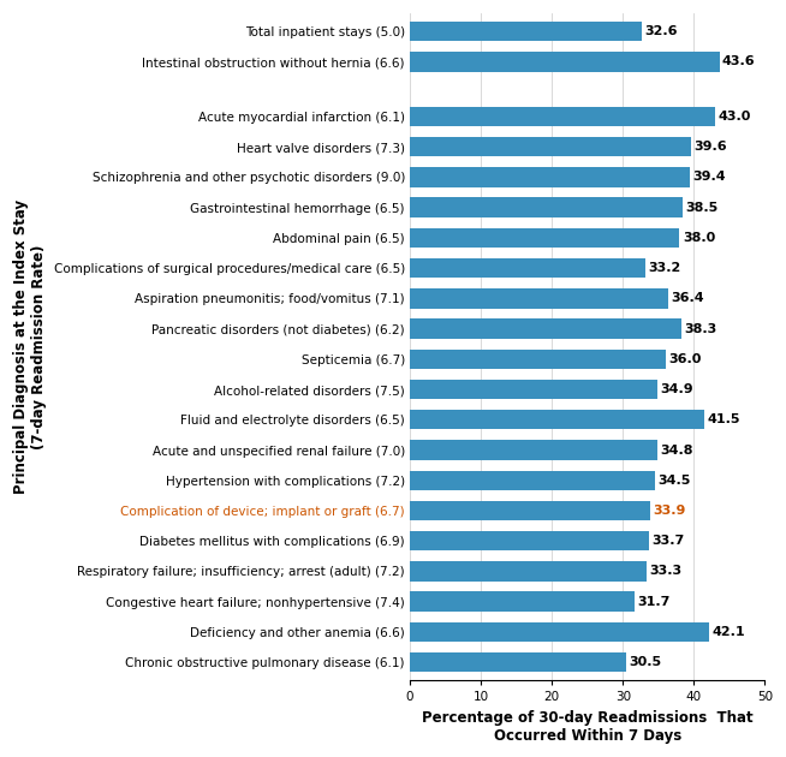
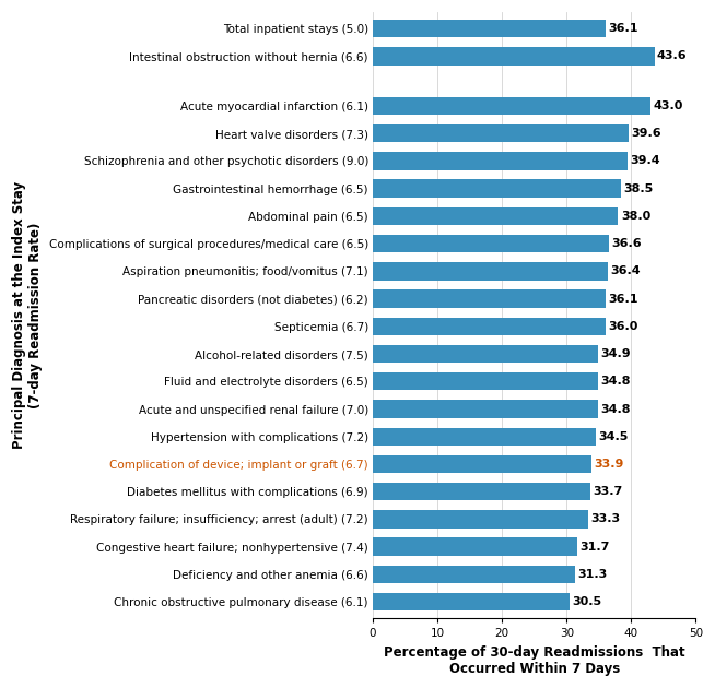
Total inpatient stays (5.0): 32.6 -> 36.1
Complications of surgical procedures/medical care (6.5): 33.2 -> 36.6
Pancreatic disorders (not diabetes) (6.2): 38.3 -> 36.1
Fluid and electrolyte disorders (6.5): 41.5 -> 34.8
Deficiency and other anemia (6.6): 42.1 -> 31.3
